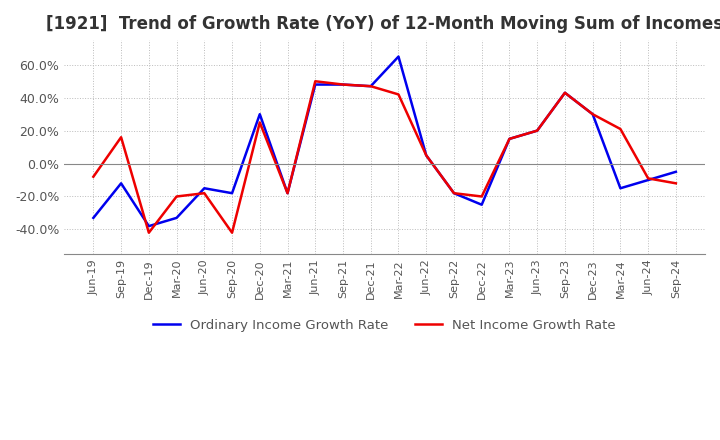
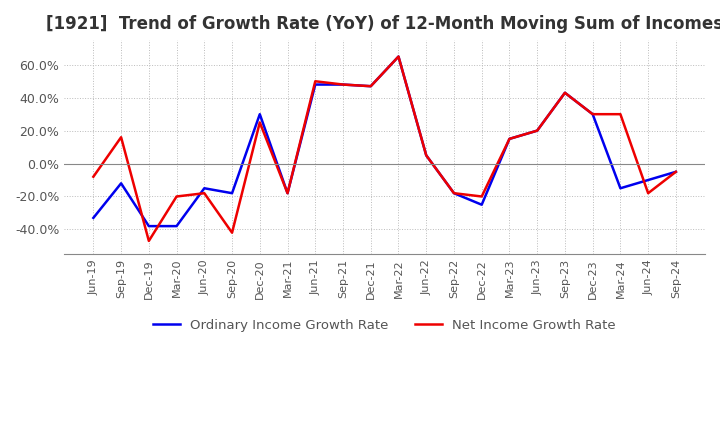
Net Income Growth Rate/Dec-19: -42% -> -47%
Ordinary Income Growth Rate/Mar-20: -33% -> -38%
Net Income Growth Rate/Mar-22: 42% -> 65%
Net Income Growth Rate/Mar-24: 21% -> 30%
Net Income Growth Rate/Jun-24: -9% -> -18%
Net Income Growth Rate/Sep-24: -12% -> -5%
